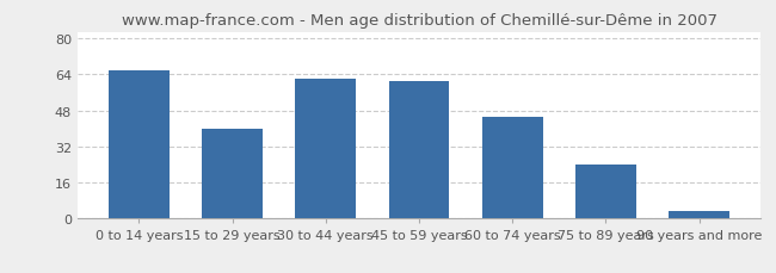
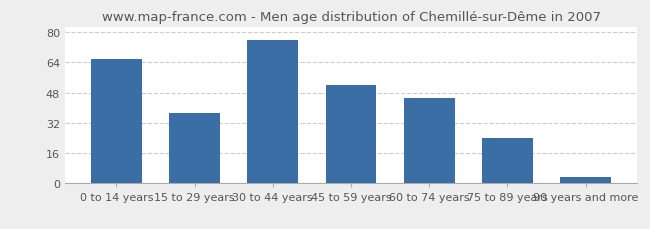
15 to 29 years: 40 -> 37
30 to 44 years: 62 -> 76
45 to 59 years: 61 -> 52
